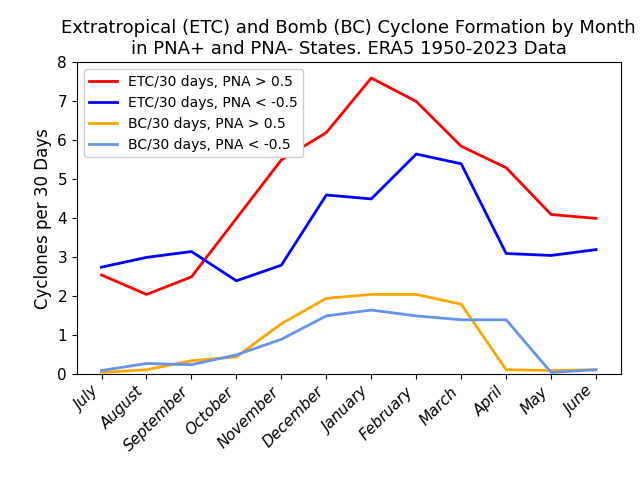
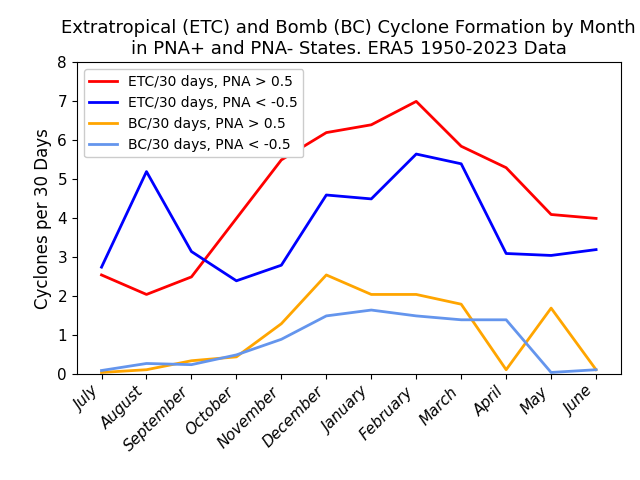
ETC/30 days, PNA < -0.5/August: 3.00 -> 5.20
BC/30 days, PNA > 0.5/December: 1.95 -> 2.55
ETC/30 days, PNA > 0.5/January: 7.60 -> 6.40
BC/30 days, PNA > 0.5/May: 0.10 -> 1.70
